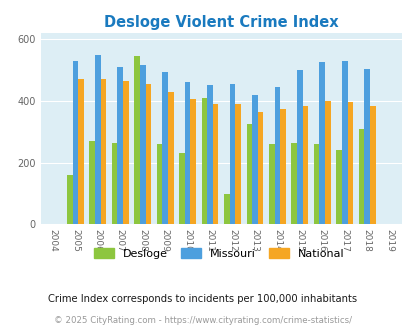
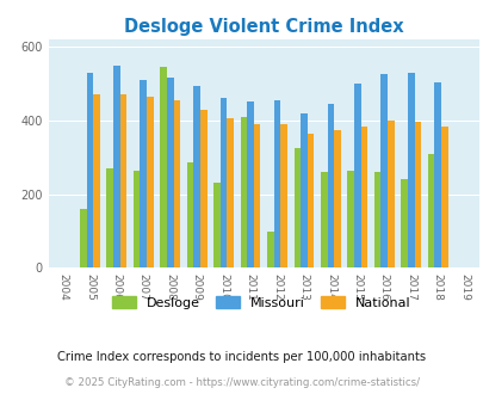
Desloge/2009: 260 -> 285
